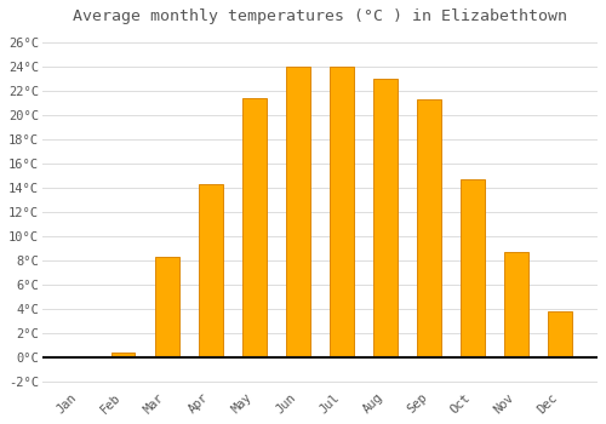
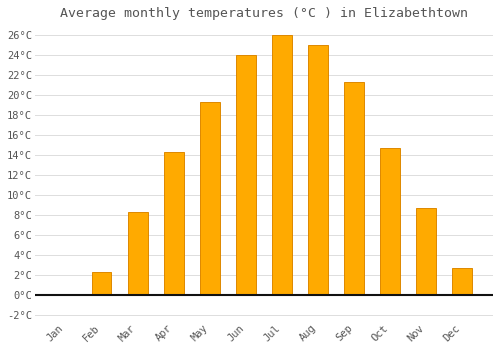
Feb: 0.4°C -> 2.3°C
May: 21.4°C -> 19.3°C
Jul: 24.0°C -> 26.0°C
Aug: 23.0°C -> 25.0°C
Dec: 3.8°C -> 2.7°C
